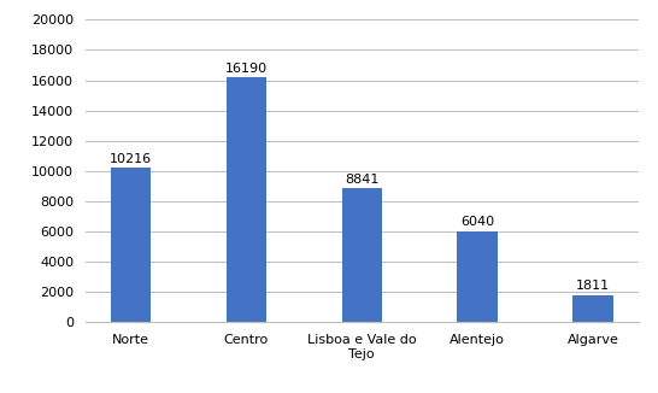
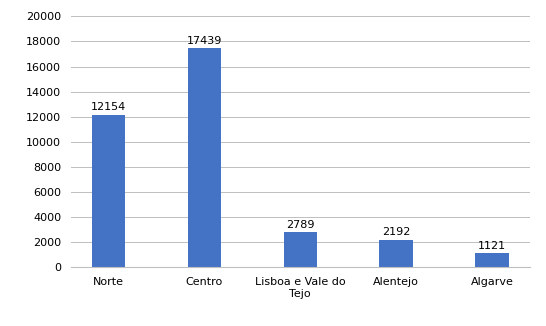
Norte: 10216 -> 12154
Centro: 16190 -> 17439
Lisboa e Vale do Tejo: 8841 -> 2789
Alentejo: 6040 -> 2192
Algarve: 1811 -> 1121
